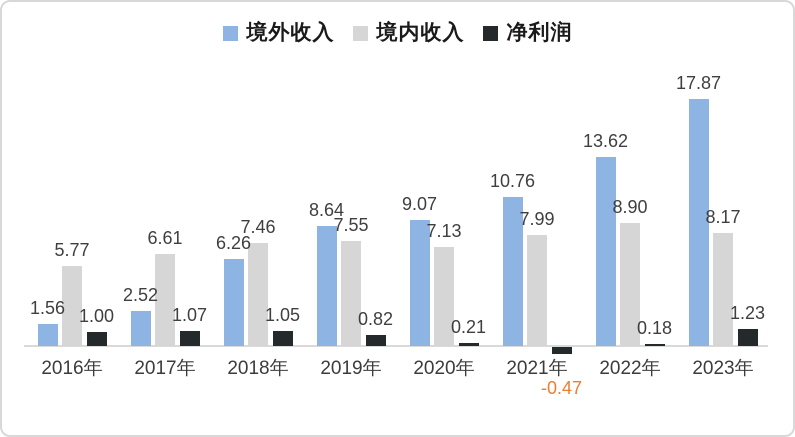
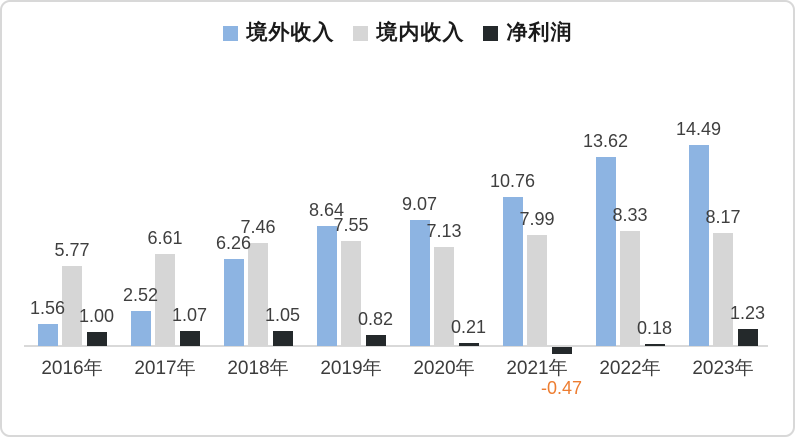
境内收入/2022年: 8.90 -> 8.33
境外收入/2023年: 17.87 -> 14.49
